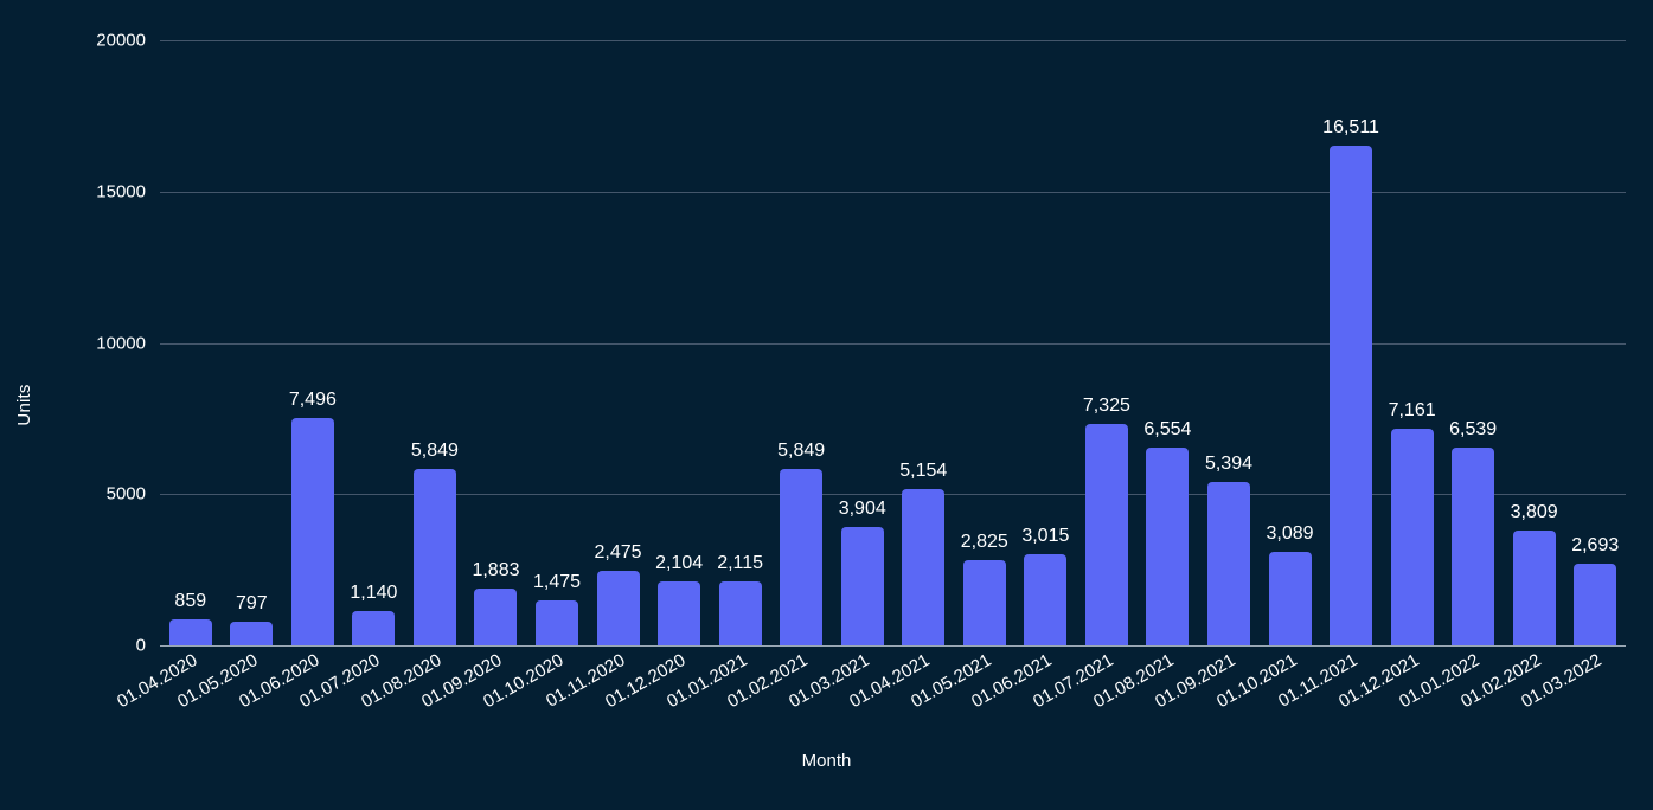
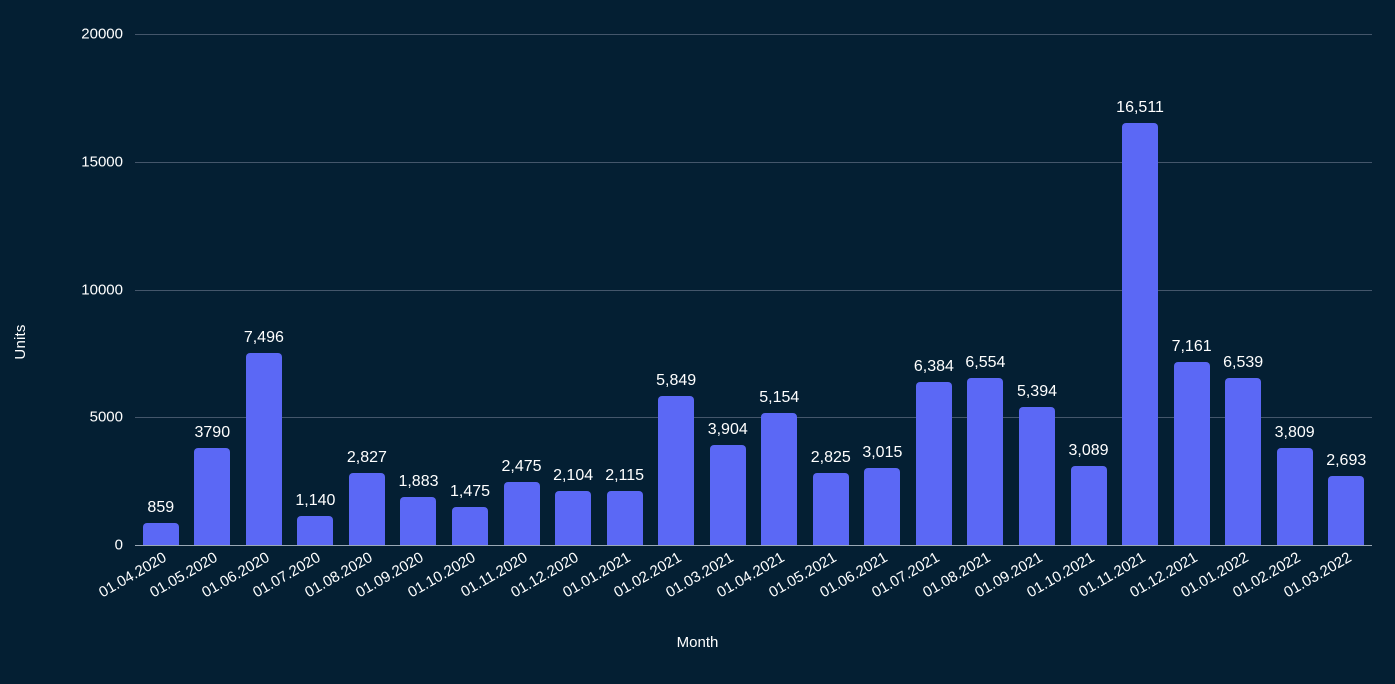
01.05.2020: 797 -> 3790
01.08.2020: 5,849 -> 2,827
01.07.2021: 7,325 -> 6,384
